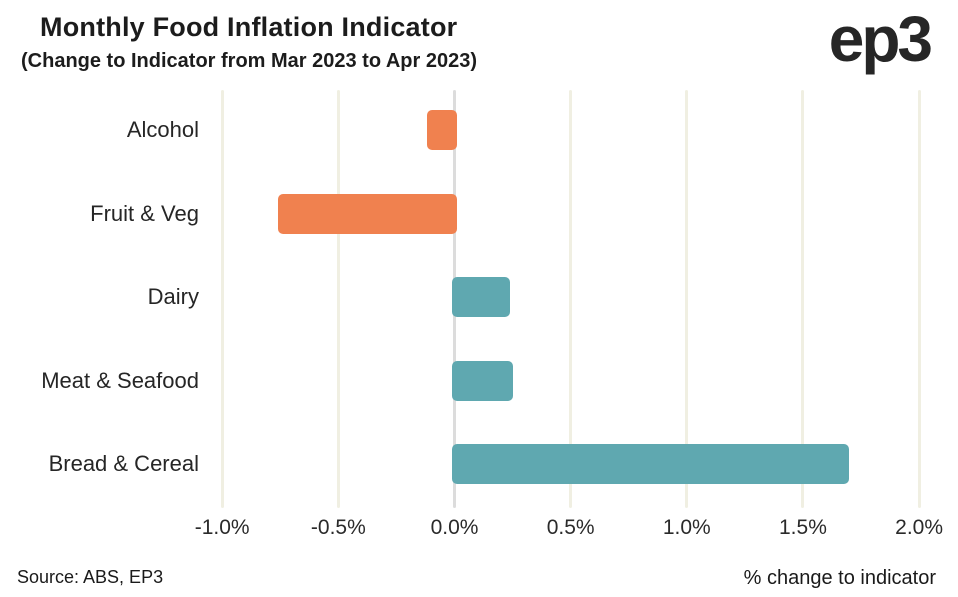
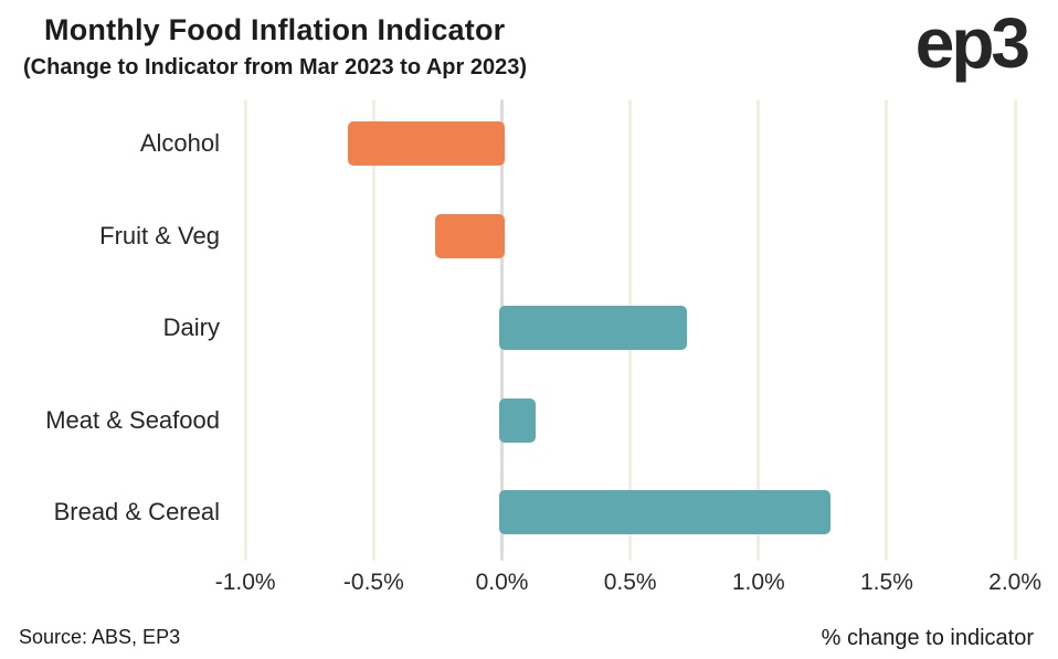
Alcohol: -0.12% -> -0.60%
Fruit & Veg: -0.76% -> -0.26%
Dairy: 0.24% -> 0.72%
Meat & Seafood: 0.25% -> 0.13%
Bread & Cereal: 1.70% -> 1.28%
